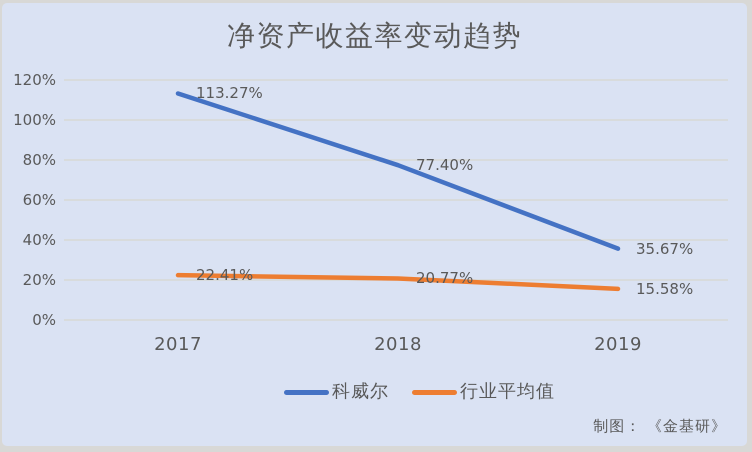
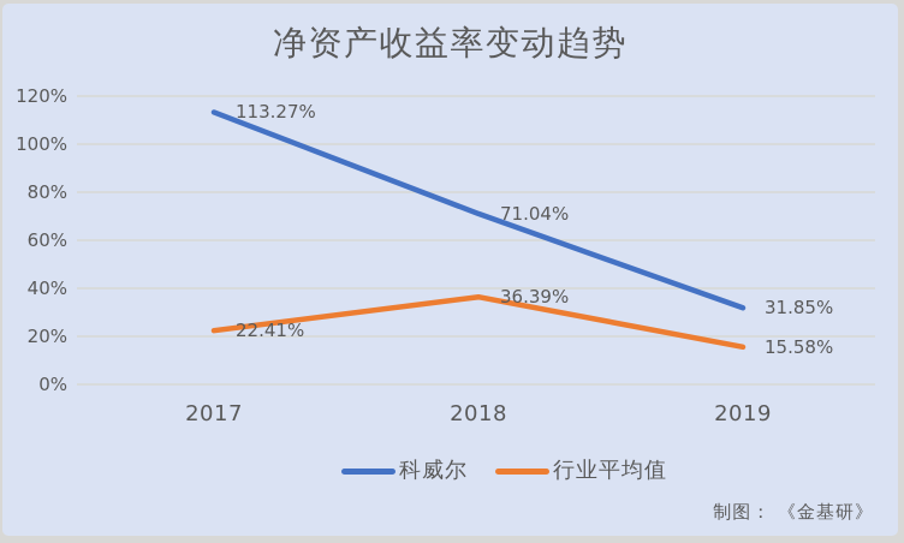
科威尔/2018: 77.40% -> 71.04%
行业平均值/2018: 20.77% -> 36.39%
科威尔/2019: 35.67% -> 31.85%
